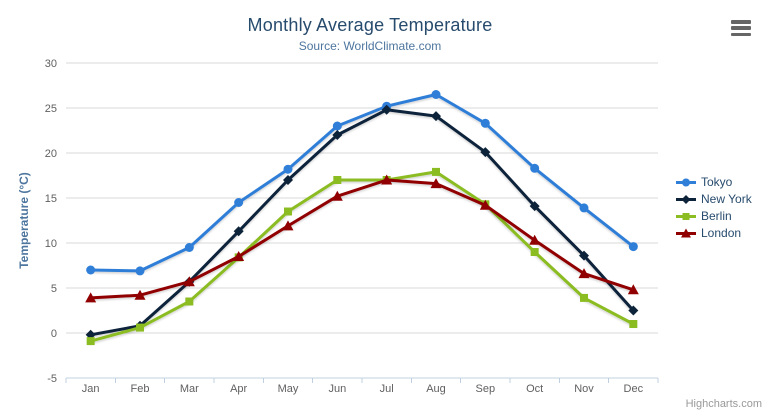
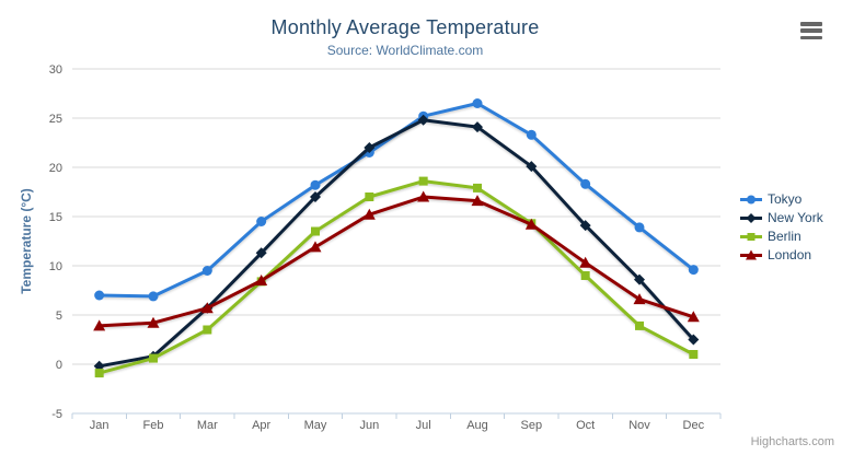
Tokyo/Jun: 23 -> 22
Berlin/Jul: 17 -> 19
